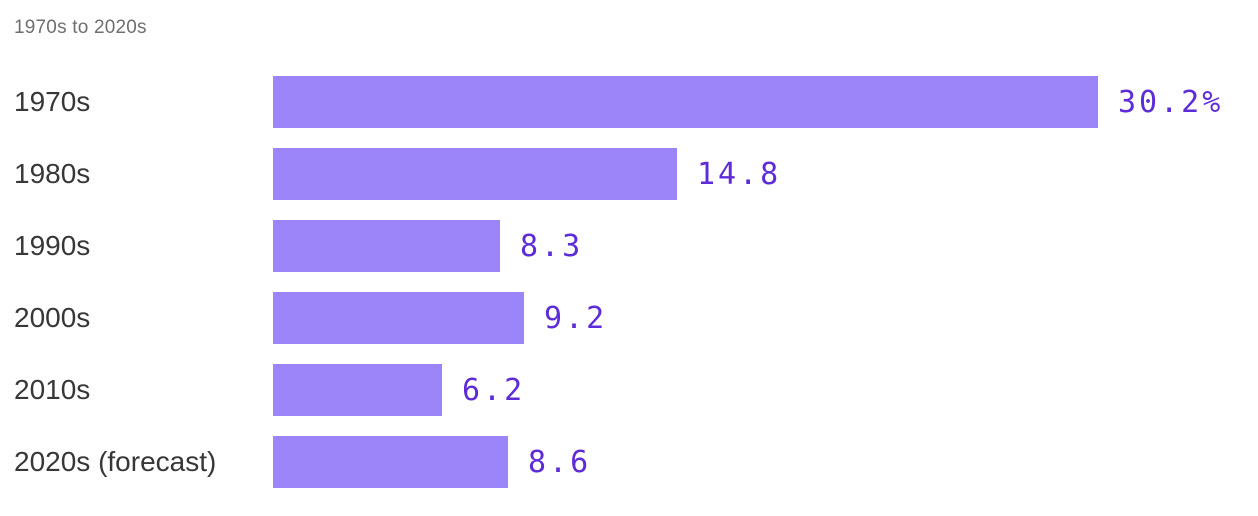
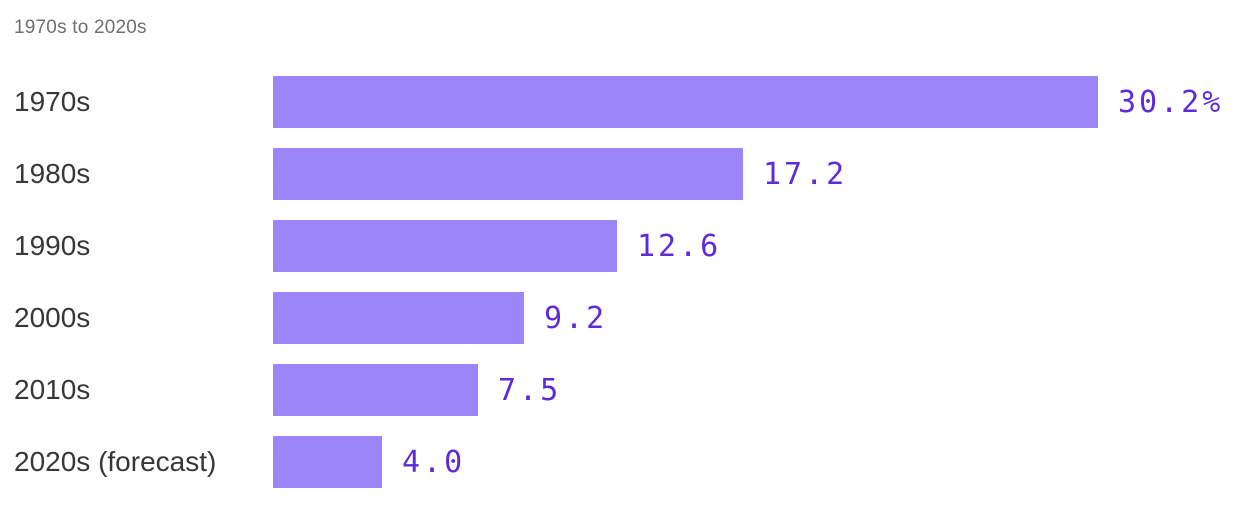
1980s: 14.8 -> 17.2
1990s: 8.3 -> 12.6
2010s: 6.2 -> 7.5
2020s (forecast): 8.6 -> 4.0
